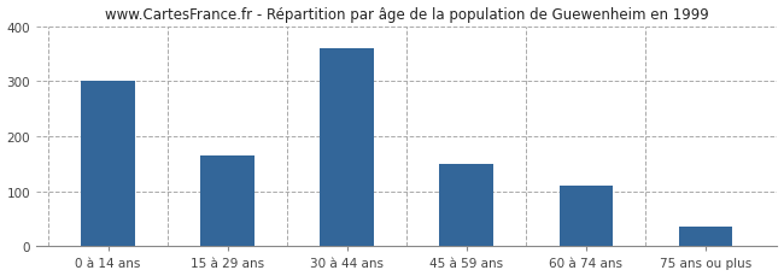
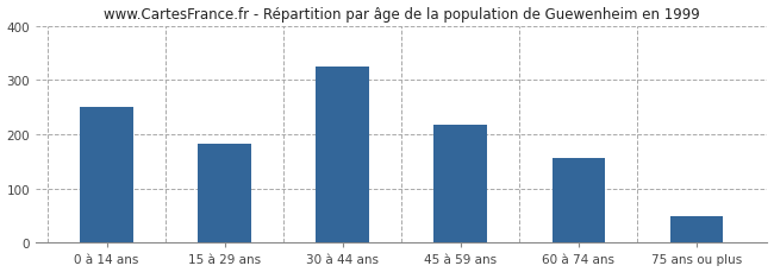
0 à 14 ans: 300 -> 250
15 à 29 ans: 165 -> 182
30 à 44 ans: 360 -> 325
45 à 59 ans: 150 -> 218
60 à 74 ans: 110 -> 157
75 ans ou plus: 35 -> 50
